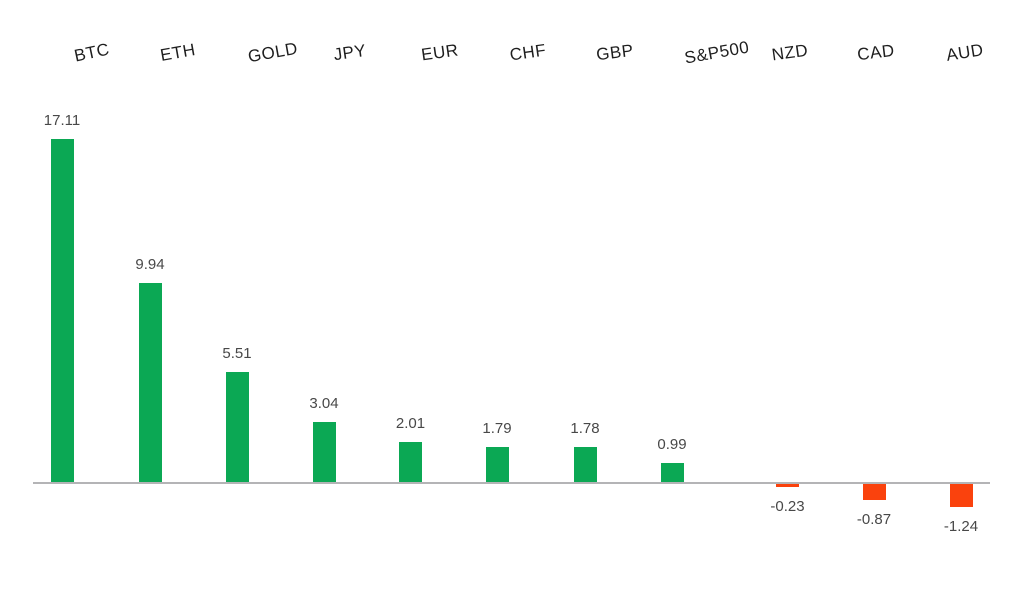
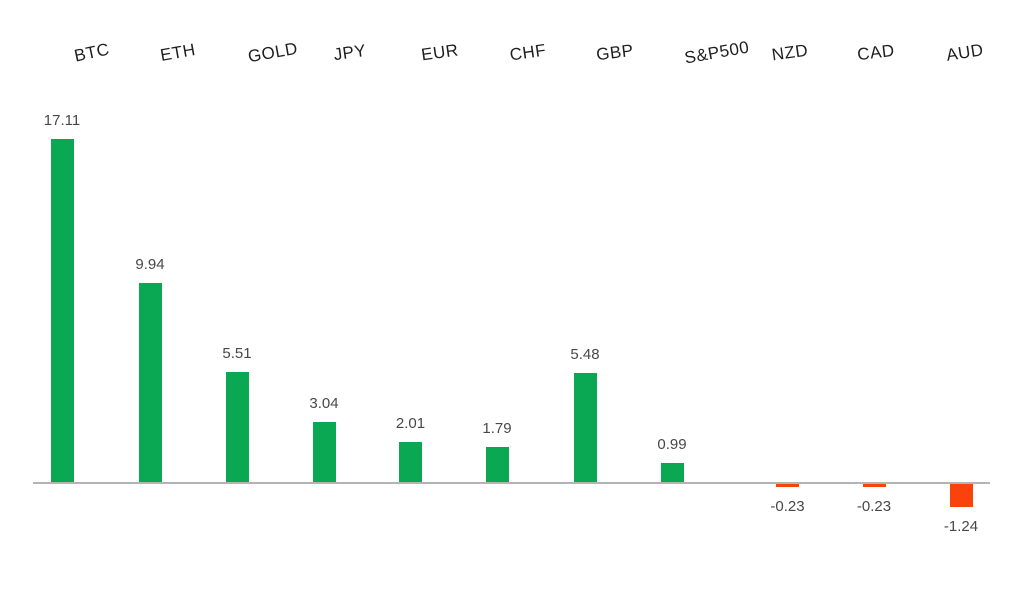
GBP: 1.78 -> 5.48
CAD: -0.87 -> -0.23
